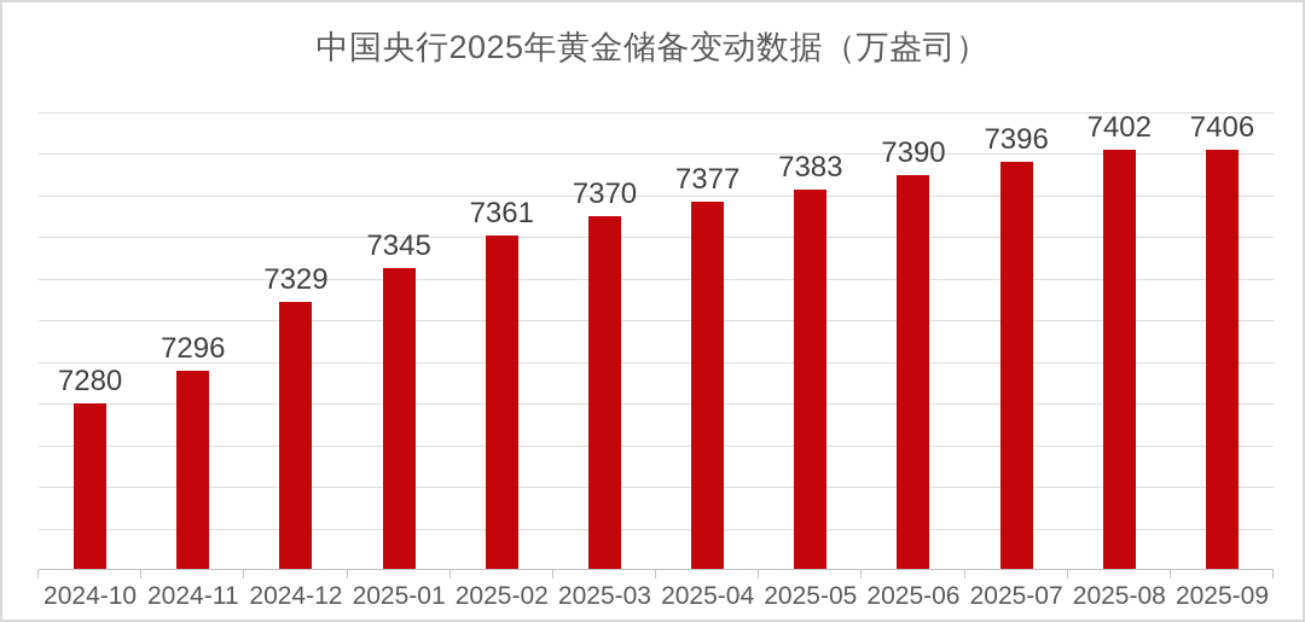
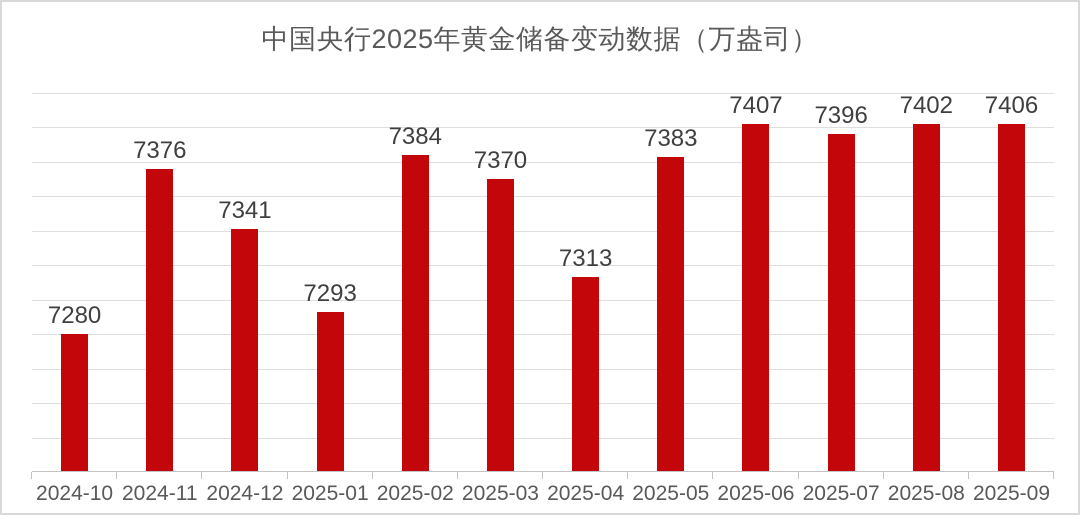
2024-11: 7296 -> 7376
2024-12: 7329 -> 7341
2025-01: 7345 -> 7293
2025-02: 7361 -> 7384
2025-04: 7377 -> 7313
2025-06: 7390 -> 7407
